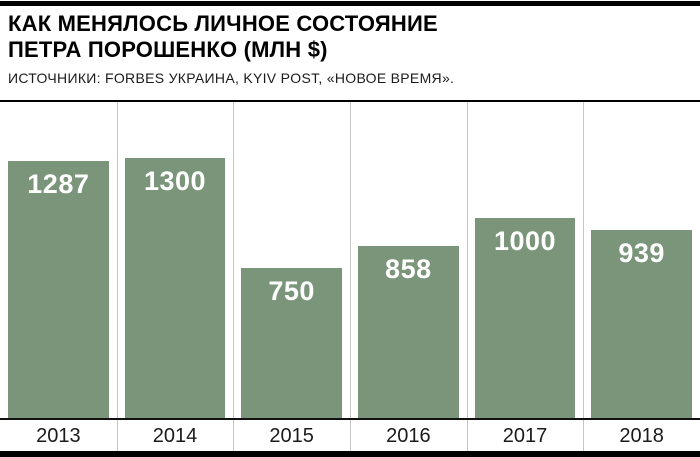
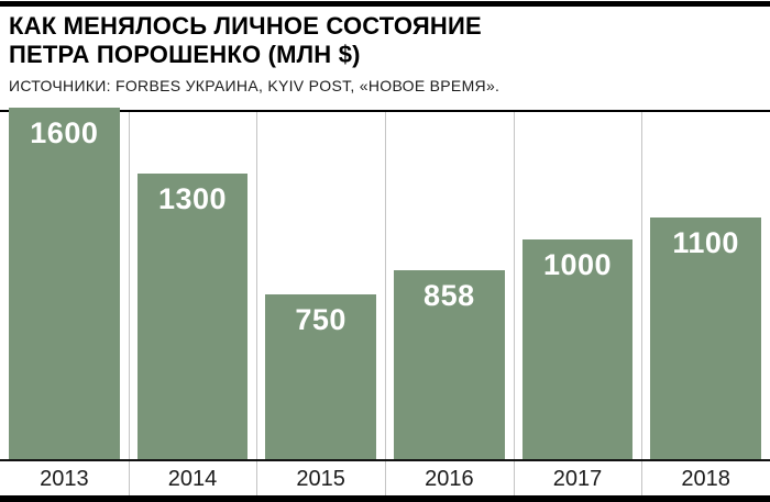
2013: 1287 -> 1600
2018: 939 -> 1100
